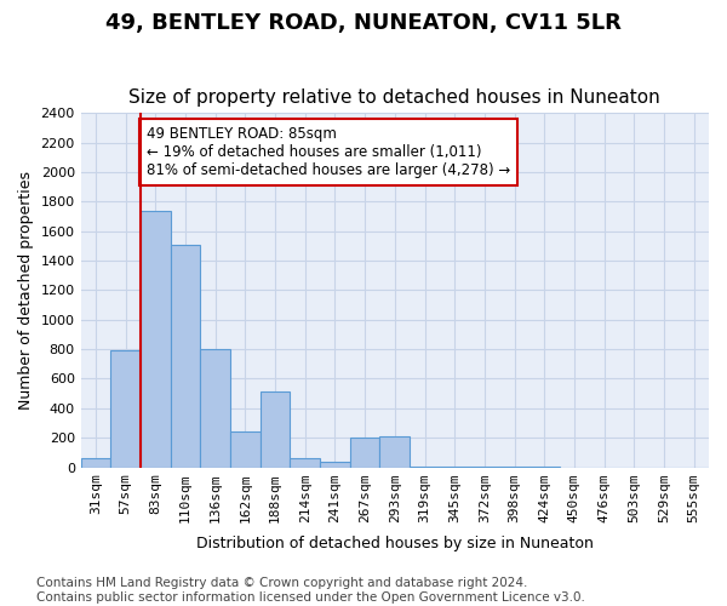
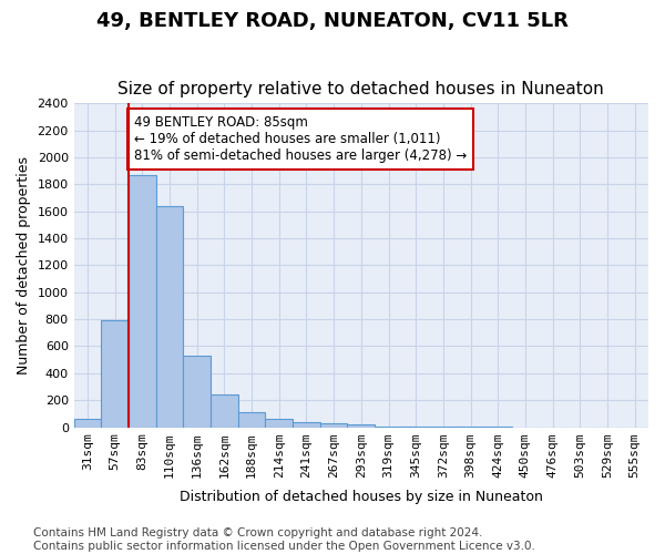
83sqm: 1740 -> 1870
110sqm: 1510 -> 1640
136sqm: 800 -> 530
188sqm: 510 -> 110
267sqm: 200 -> 20
293sqm: 210 -> 20
